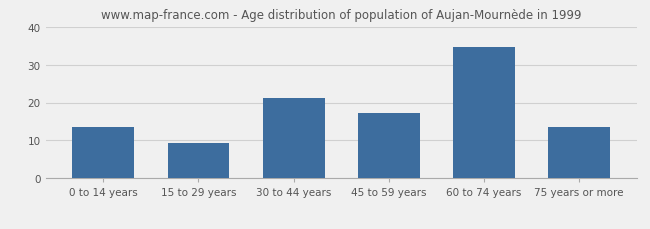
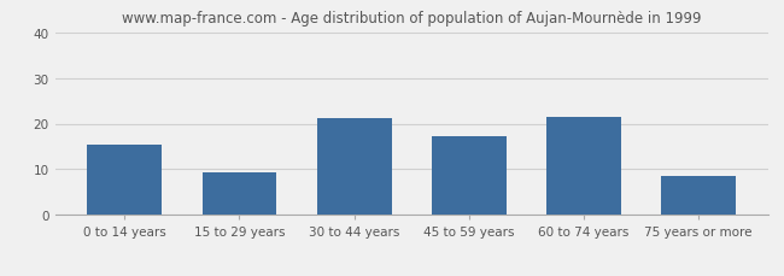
0 to 14 years: 13.5 -> 15.5
60 to 74 years: 34.5 -> 21.5
75 years or more: 13.5 -> 8.5
